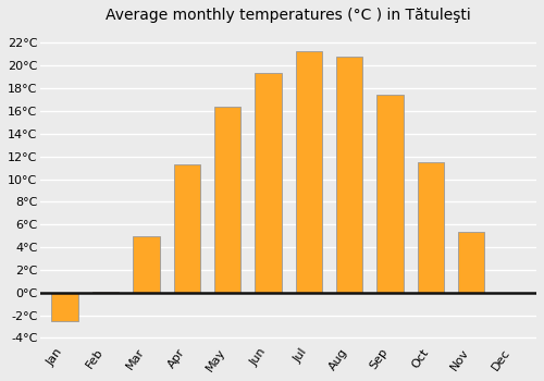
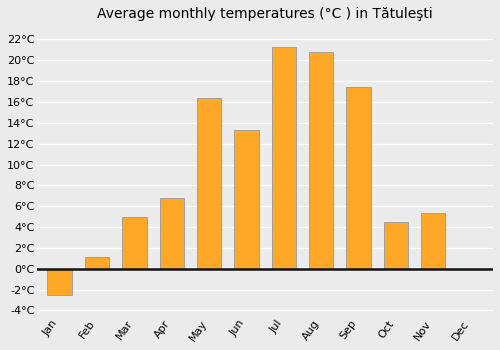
Feb: 0.1°C -> 1.1°C
Apr: 11.3°C -> 6.8°C
Jun: 19.4°C -> 13.3°C
Oct: 11.5°C -> 4.5°C
